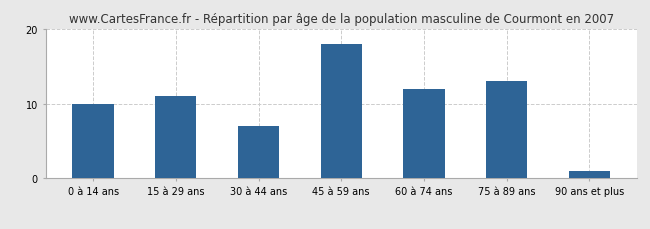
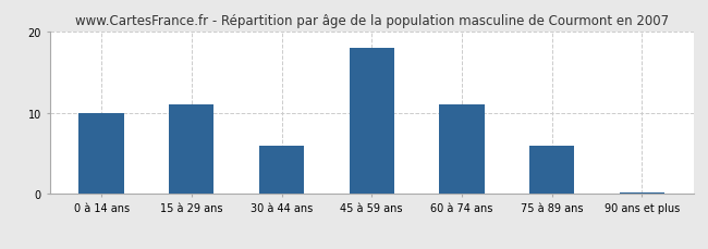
30 à 44 ans: 7.0 -> 6.0
60 à 74 ans: 12.0 -> 11.0
75 à 89 ans: 13.0 -> 6.0
90 ans et plus: 1.0 -> 0.2
